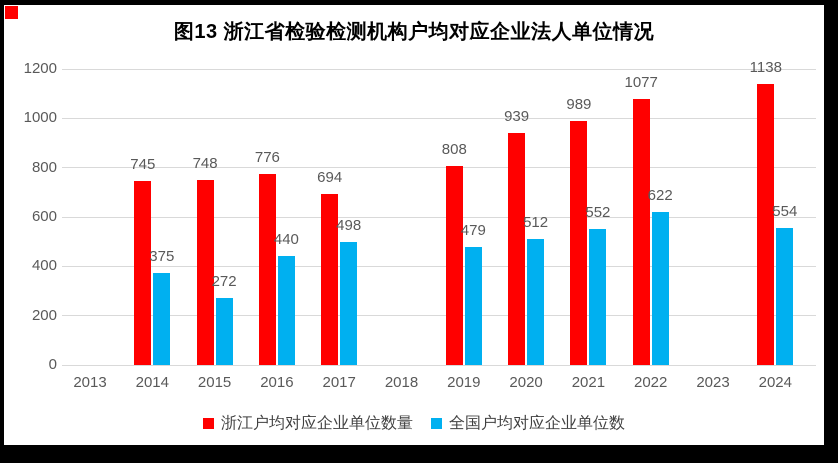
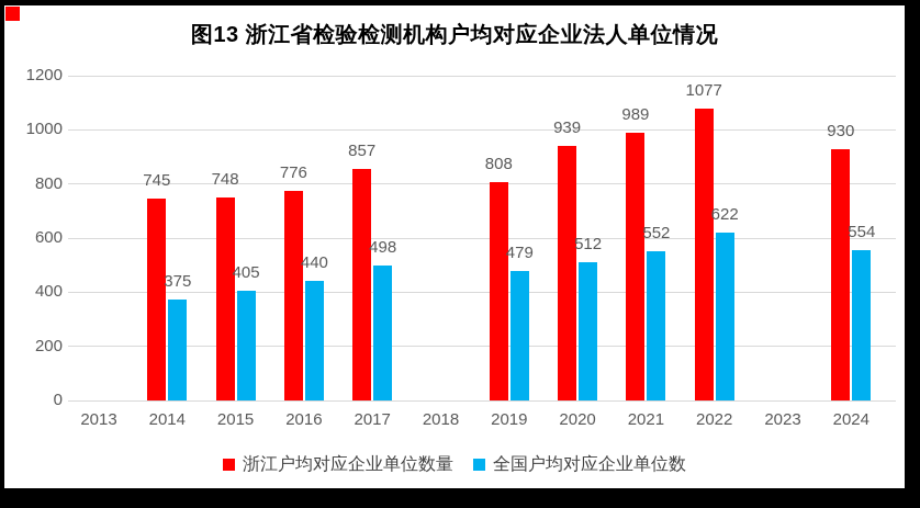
全国户均对应企业单位数/2015: 272 -> 405
浙江户均对应企业单位数量/2017: 694 -> 857
浙江户均对应企业单位数量/2024: 1138 -> 930
